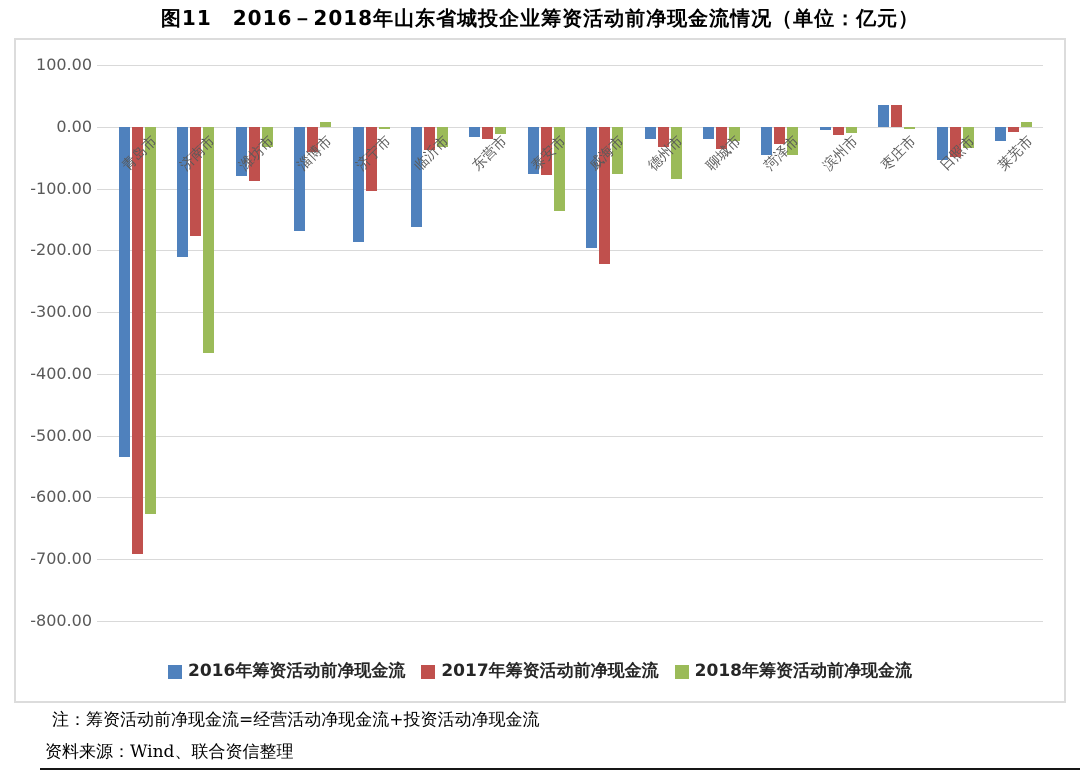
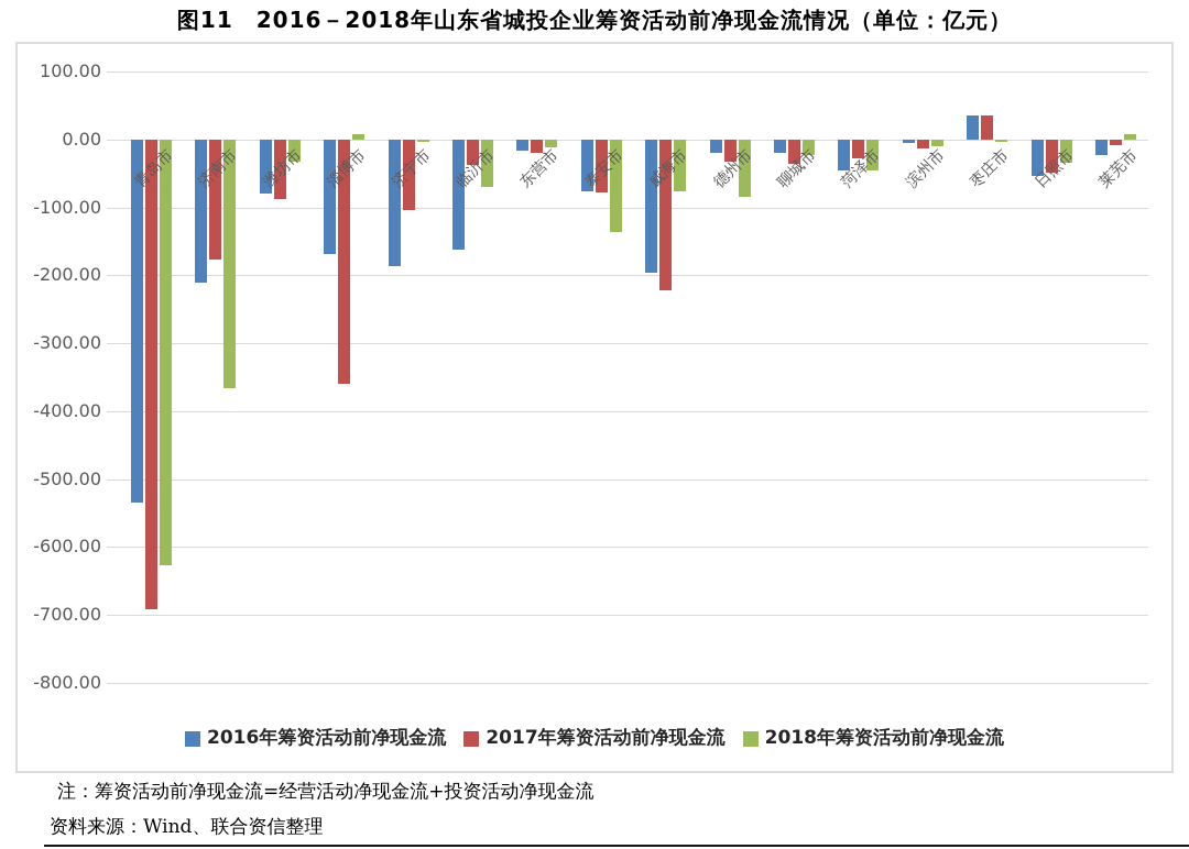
2017年筹资活动前净现金流/淄博市: -40 -> -360
2018年筹资活动前净现金流/临沂市: -30 -> -70
